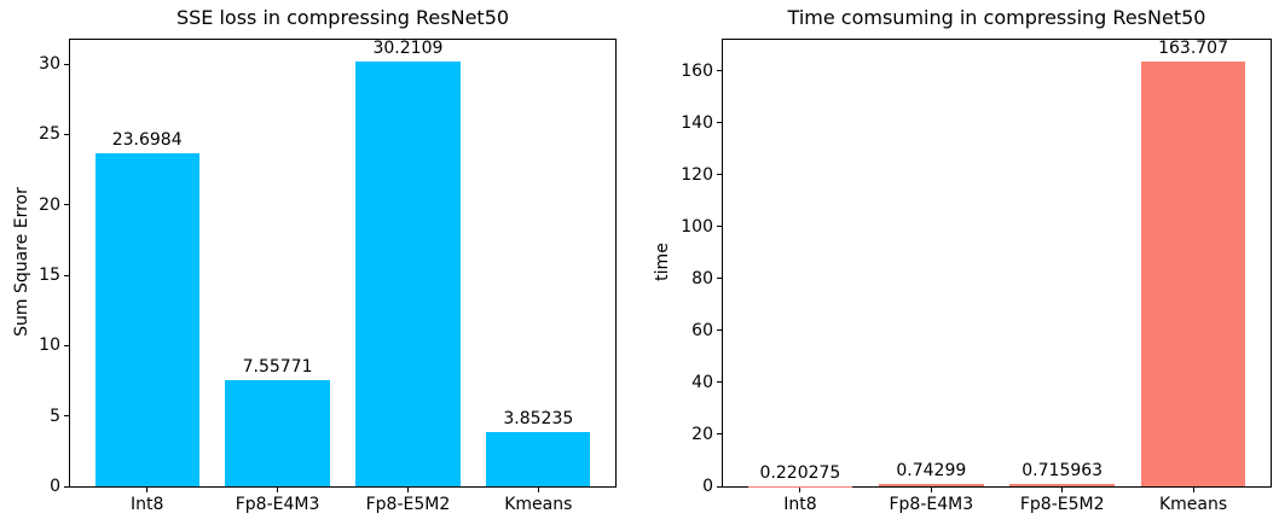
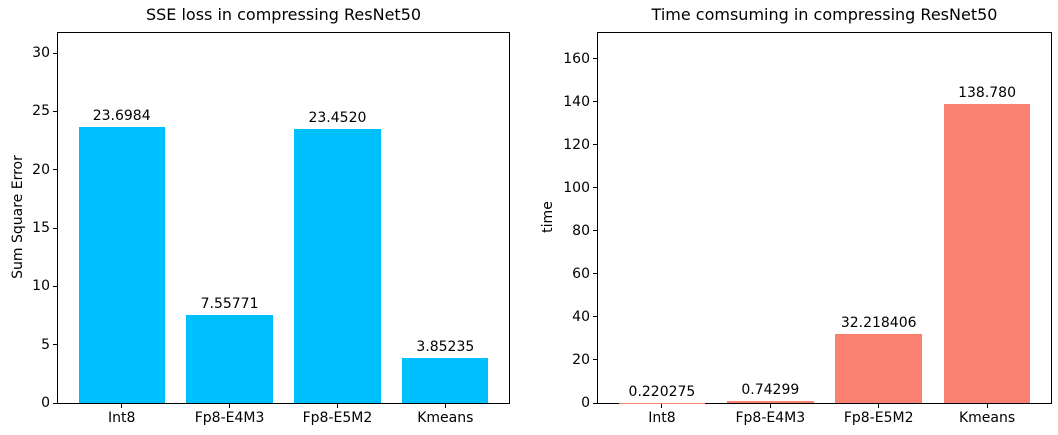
SSE loss in compressing ResNet50/Fp8-E5M2: 30.2109 -> 23.4520
Time comsuming in compressing ResNet50/Fp8-E5M2: 0.715963 -> 32.218406
Time comsuming in compressing ResNet50/Kmeans: 163.707 -> 138.780
